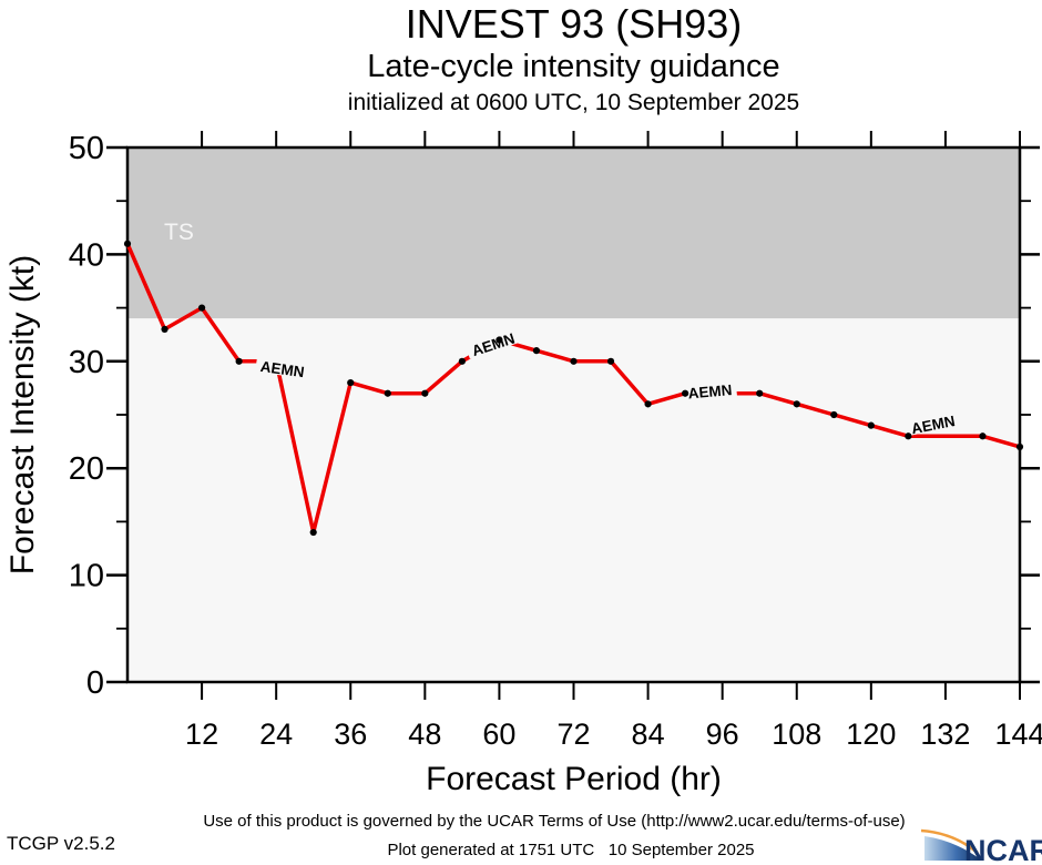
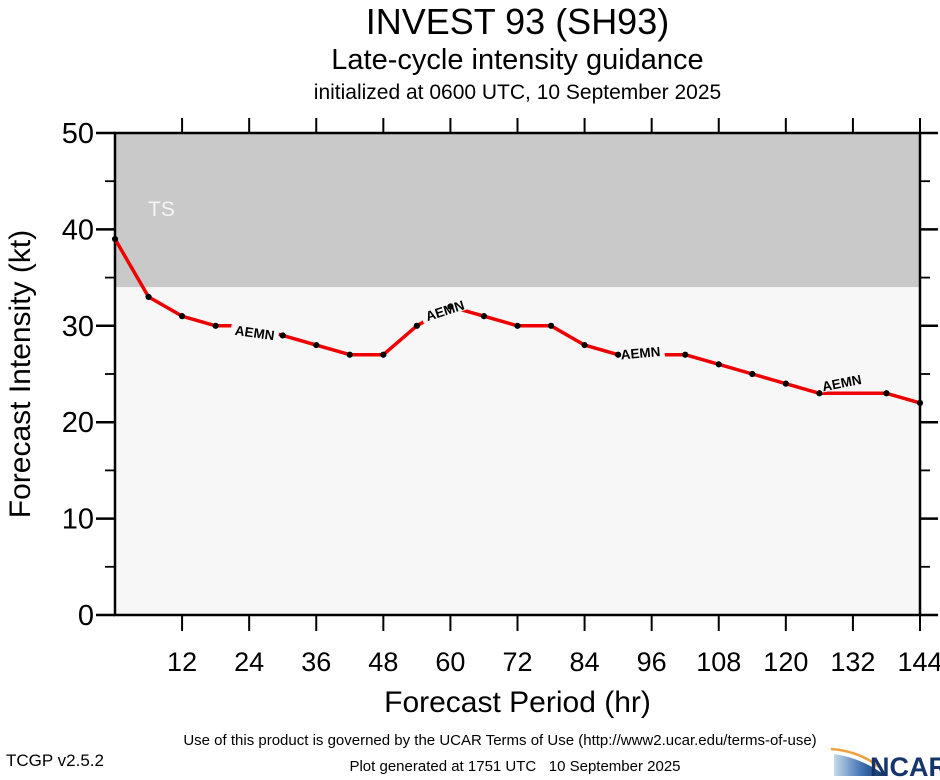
0: 41 -> 39
12: 35 -> 31
30: 14 -> 29
84: 26 -> 28
